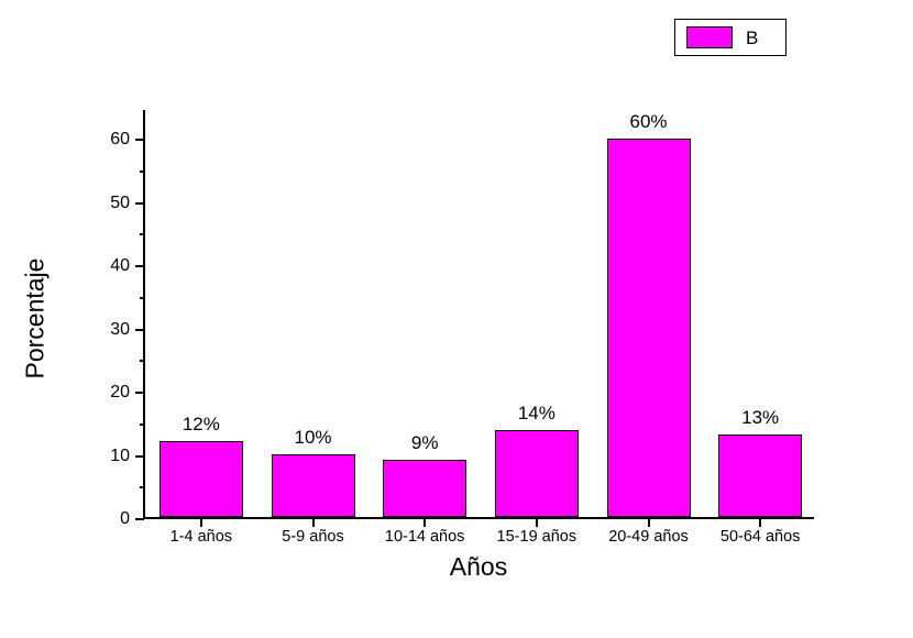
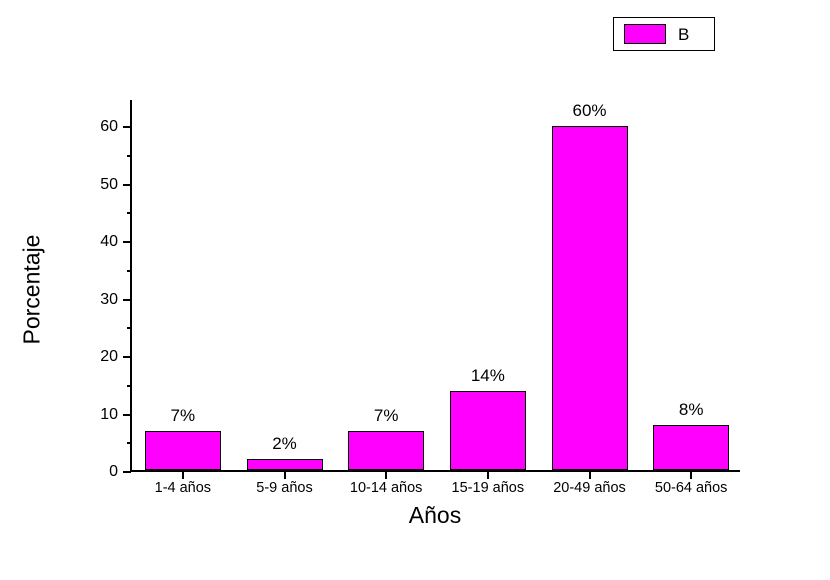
1-4 años: 12% -> 7%
5-9 años: 10% -> 2%
10-14 años: 9% -> 7%
50-64 años: 13% -> 8%
